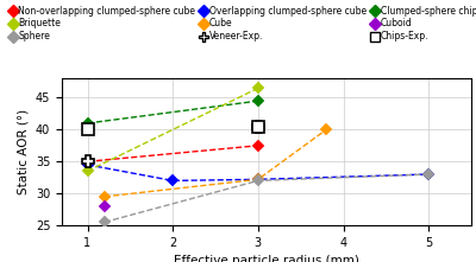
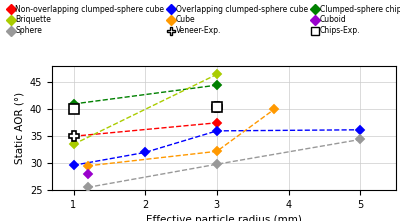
Overlapping clumped-sphere cube/1: 34.5 -> 29.6
Overlapping clumped-sphere cube/3: 32.2 -> 36.0
Sphere/3: 32.0 -> 29.8
Overlapping clumped-sphere cube/5: 33.0 -> 36.2
Sphere/5: 33.0 -> 34.4
